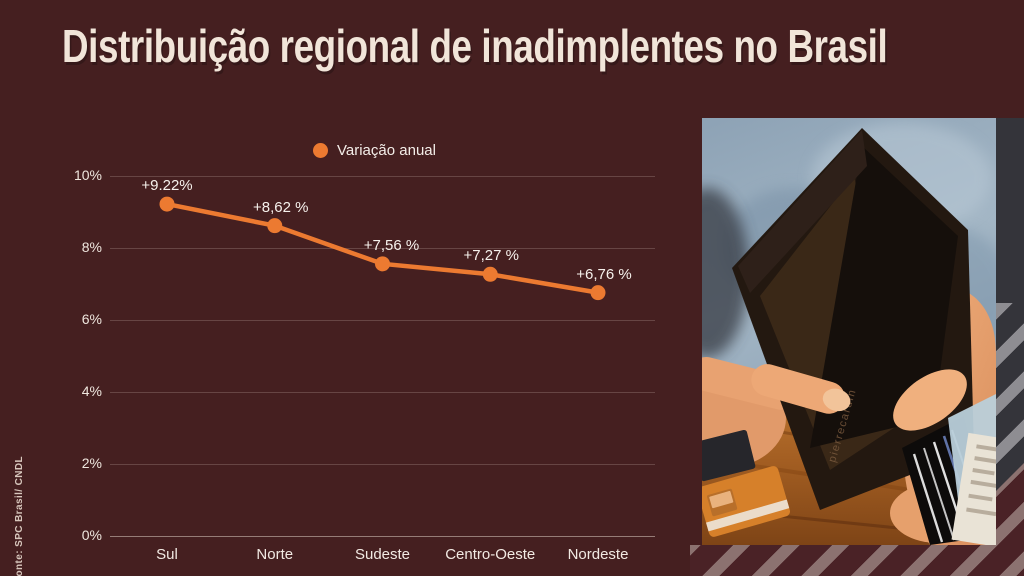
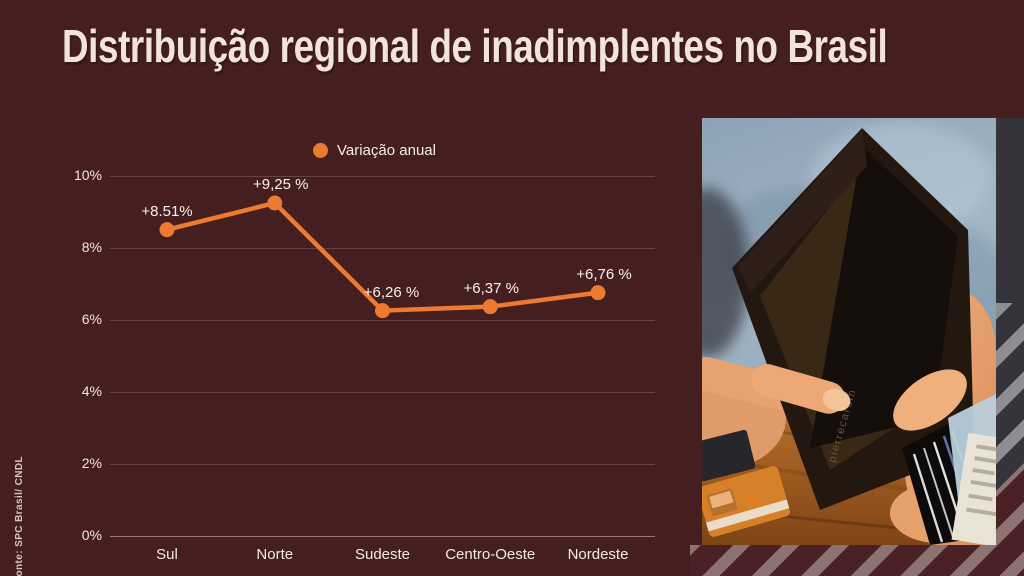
Sul: +9.22% -> +8.51%
Norte: +8,62 -> +9,25
Sudeste: +7,56 -> +6,26
Centro-Oeste: +7,27 -> +6,37
